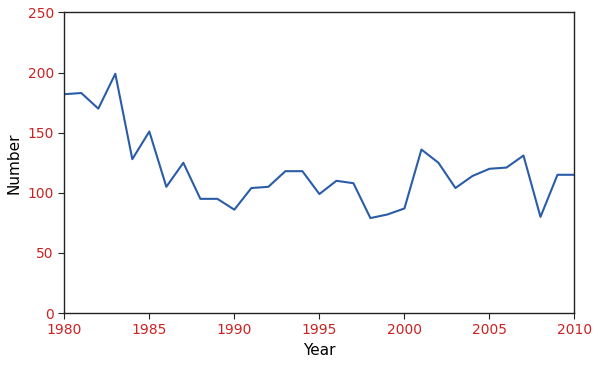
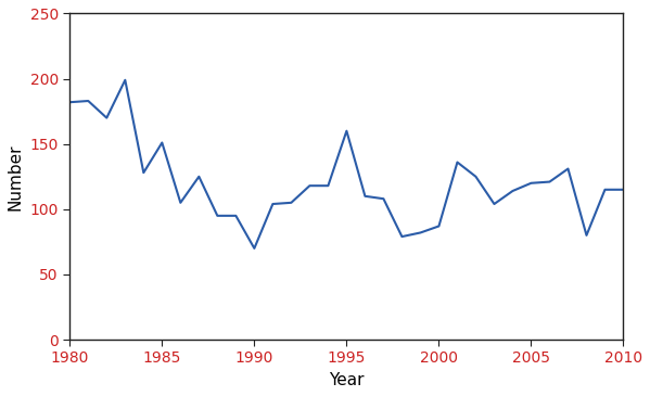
1990: 86 -> 70
1995: 99 -> 160
